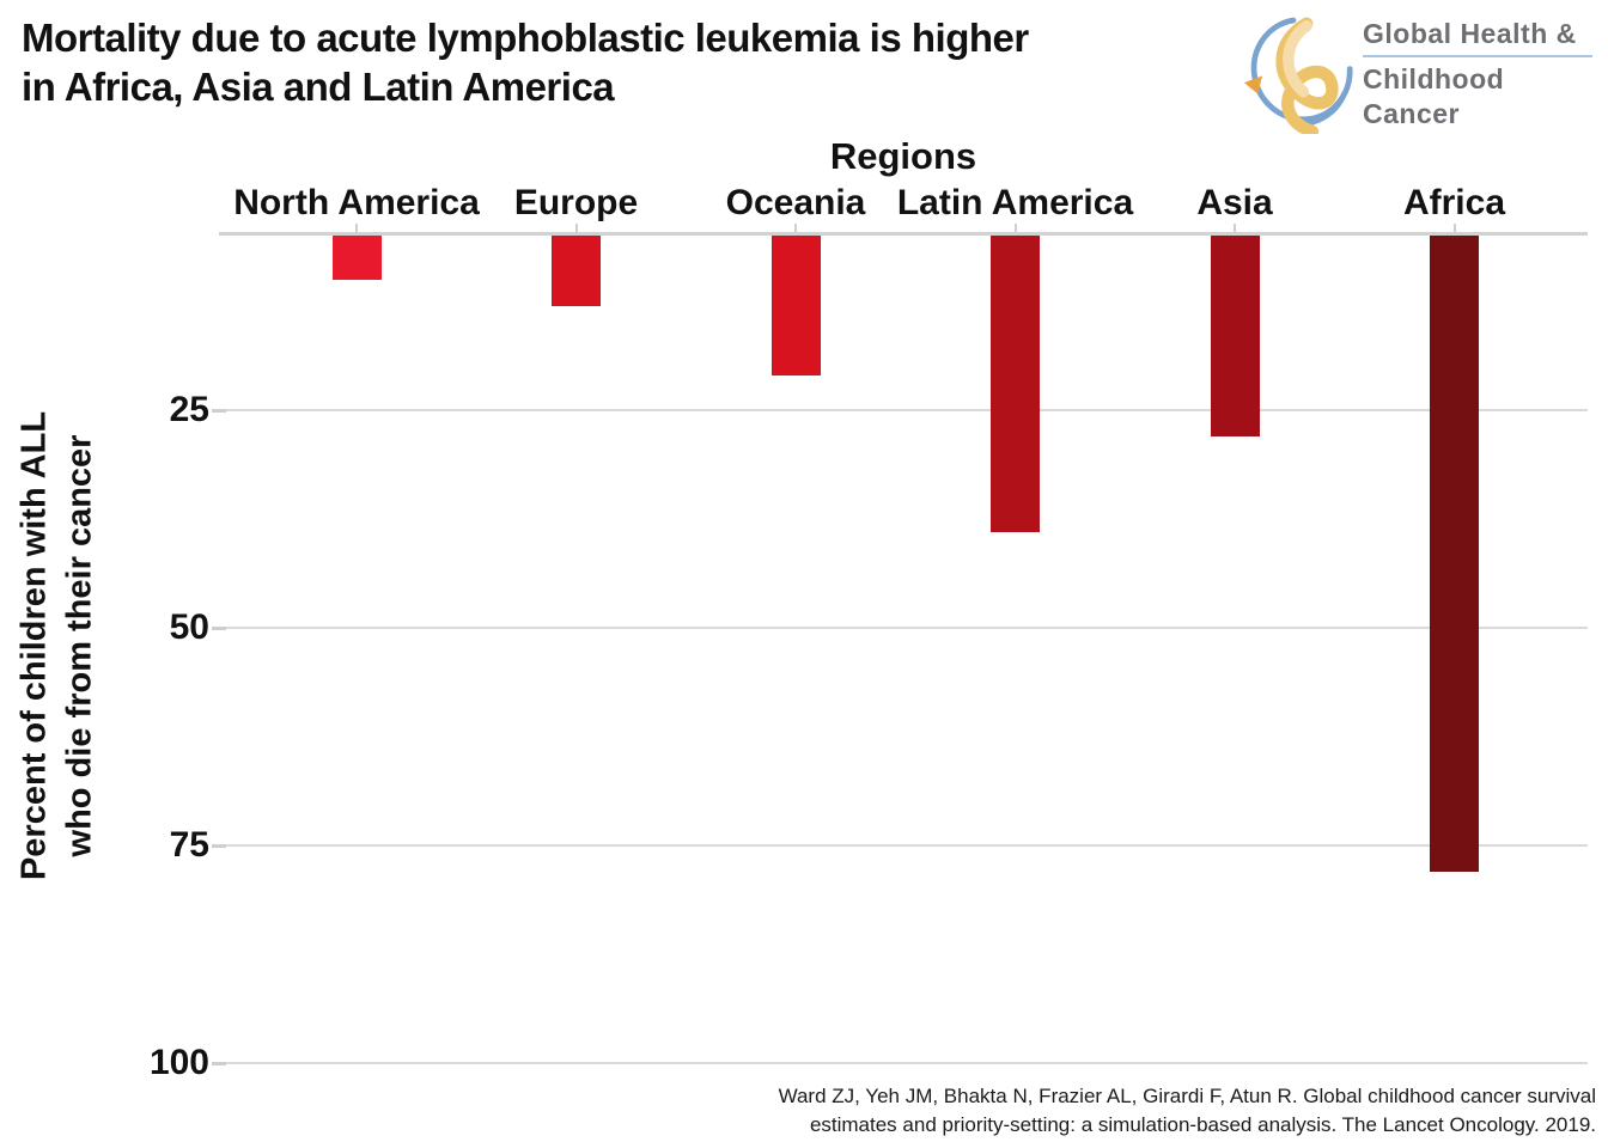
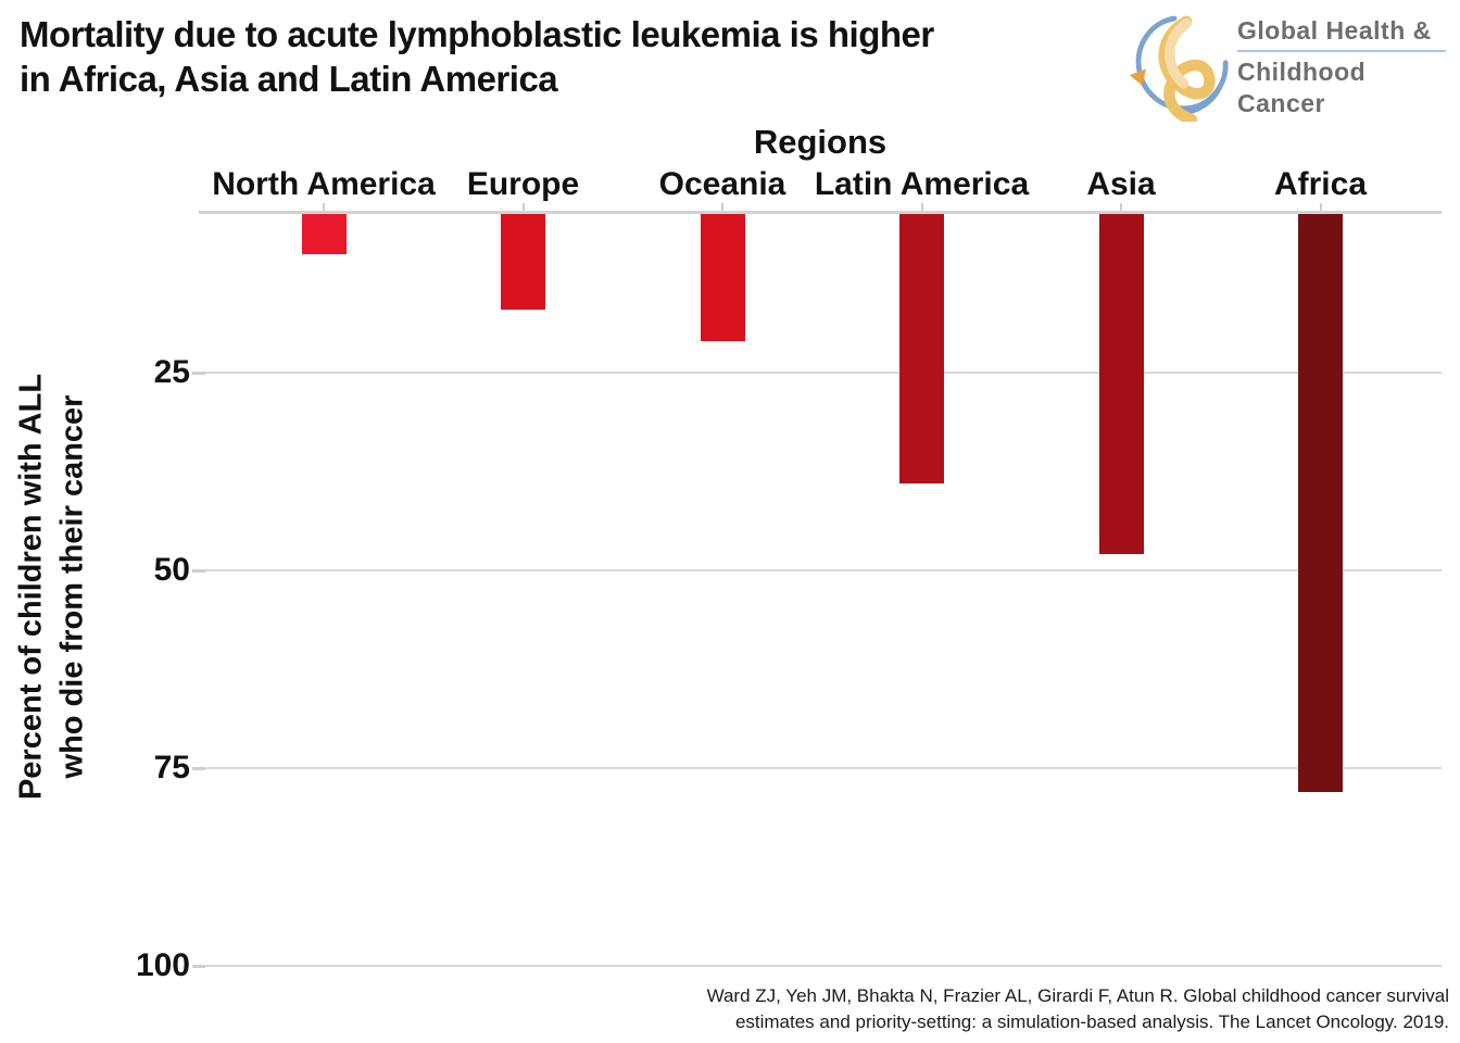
Europe: 13 -> 17
Asia: 28 -> 48
